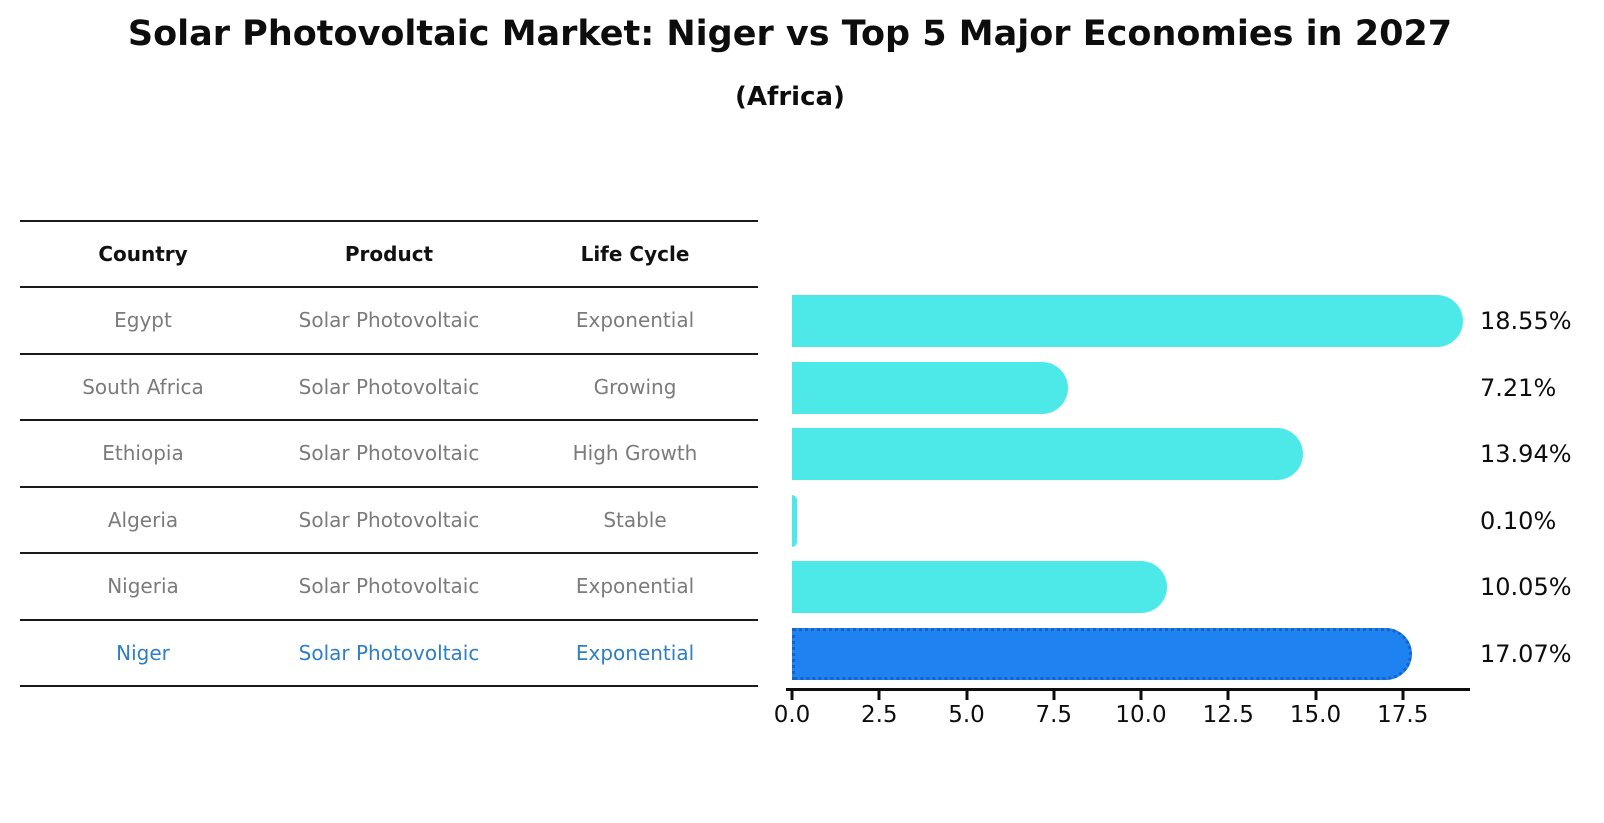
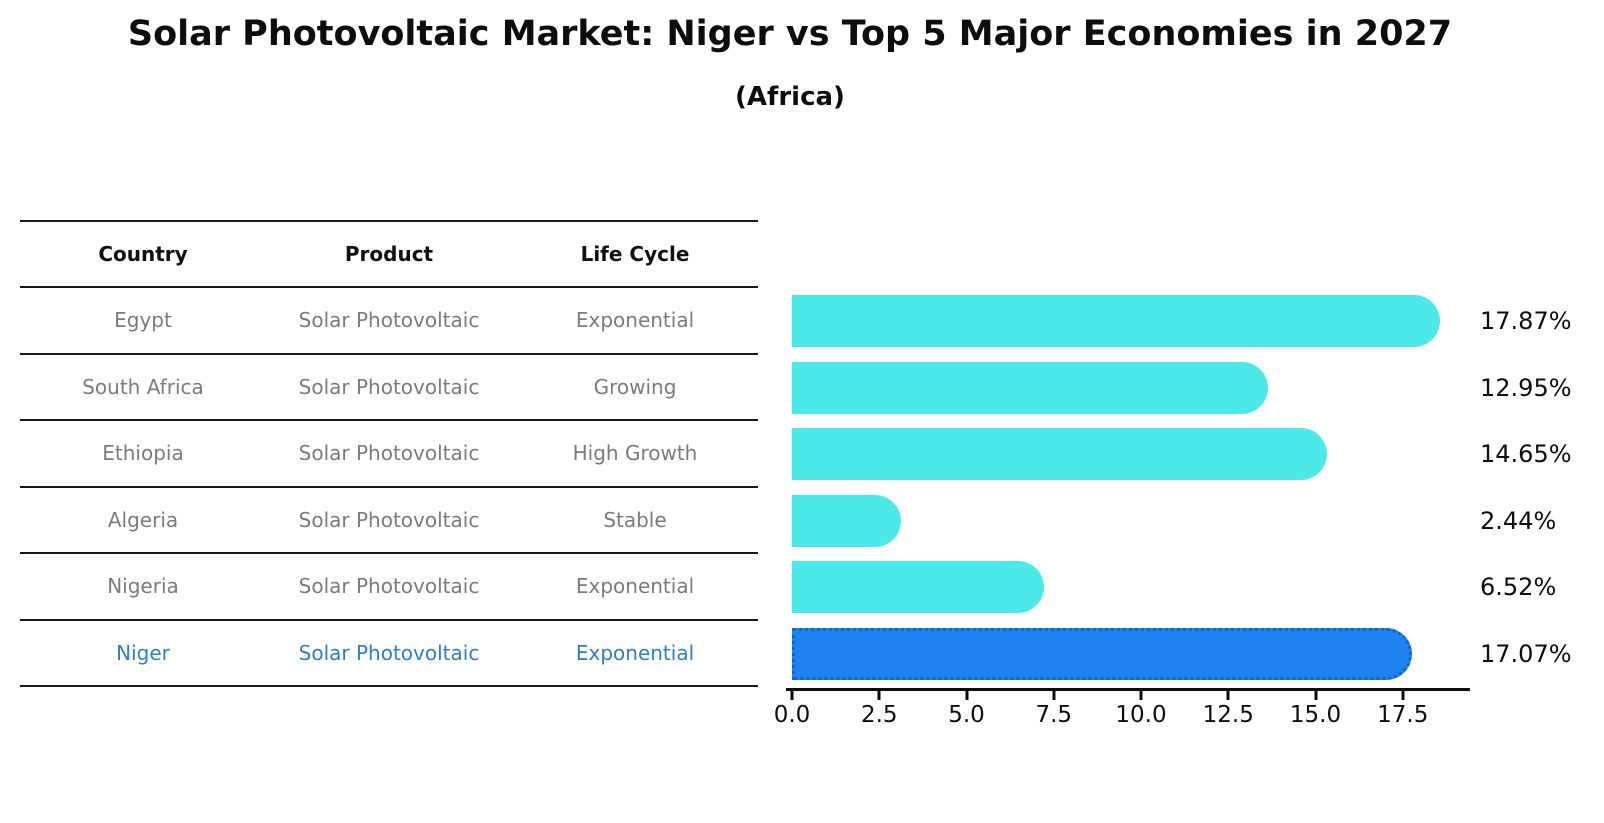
Egypt: 18.55% -> 17.87%
South Africa: 7.21% -> 12.95%
Ethiopia: 13.94% -> 14.65%
Algeria: 0.10% -> 2.44%
Nigeria: 10.05% -> 6.52%
